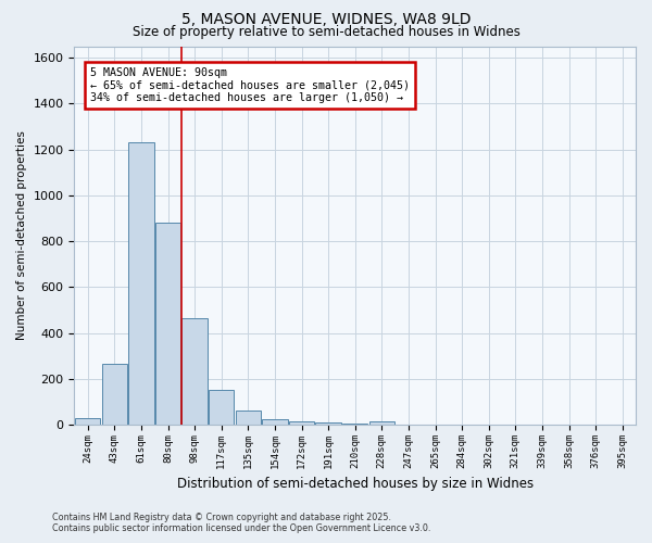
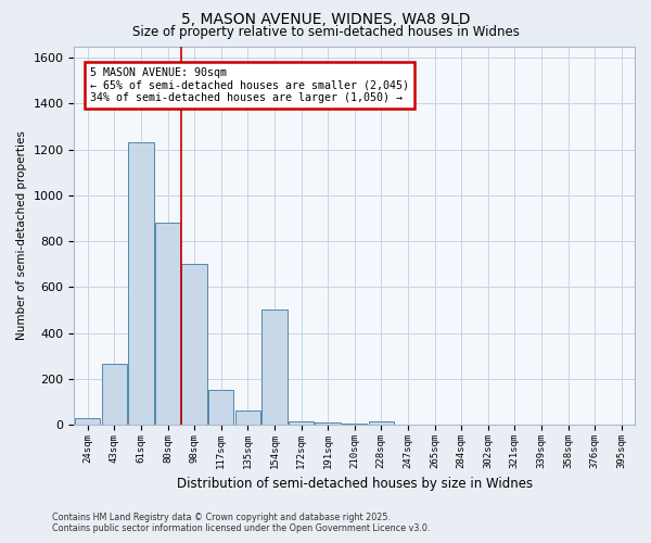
98sqm: 465 -> 700
154sqm: 25 -> 505
